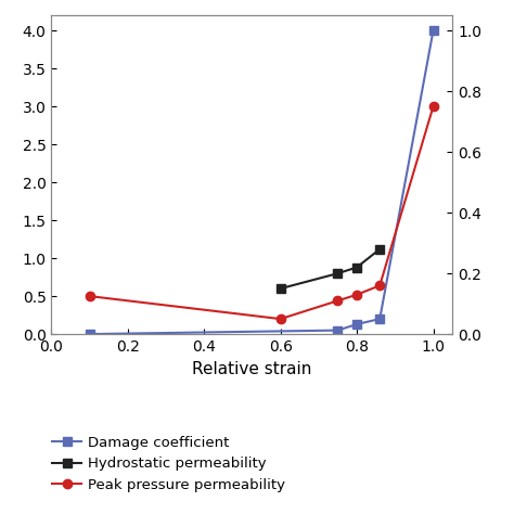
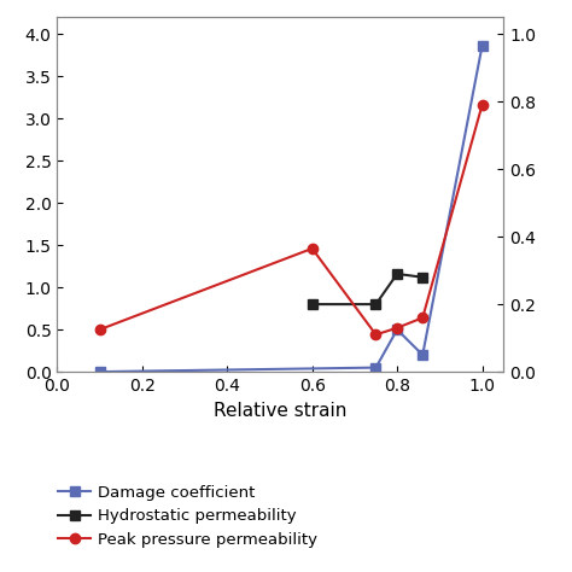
Hydrostatic permeability/0.6: 0.15 -> 0.20
Peak pressure permeability/0.6: 0.050 -> 0.365
Damage coefficient/0.8: 0.13 -> 0.50
Hydrostatic permeability/0.8: 0.22 -> 0.29
Damage coefficient/1.0: 4.00 -> 3.86
Peak pressure permeability/1.0: 0.750 -> 0.790
